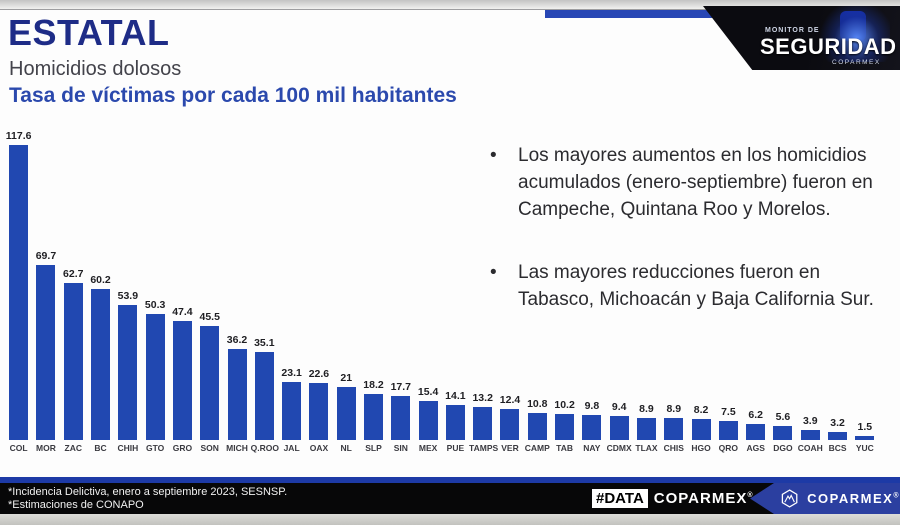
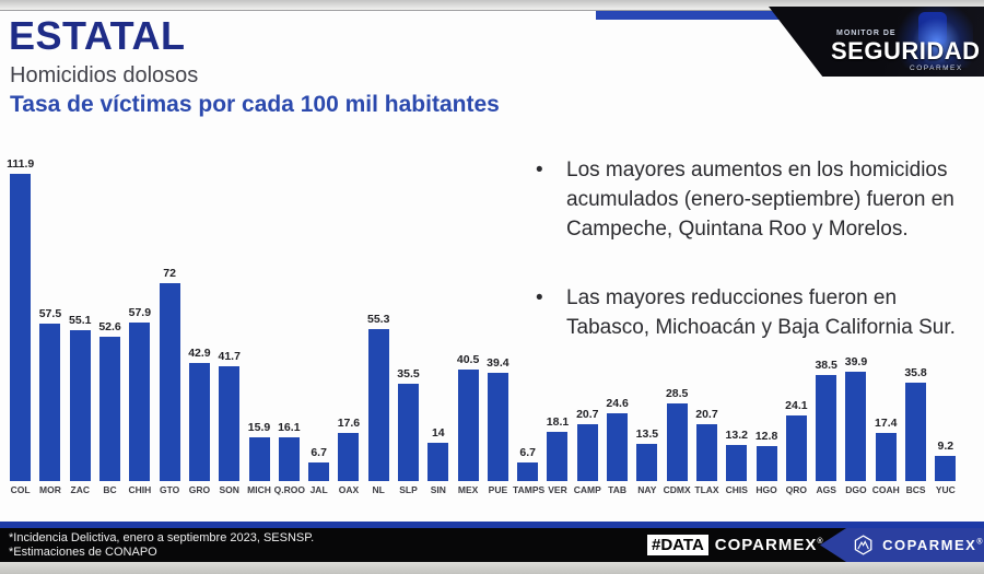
COL: 117.6 -> 111.9
MOR: 69.7 -> 57.5
ZAC: 62.7 -> 55.1
BC: 60.2 -> 52.6
CHIH: 53.9 -> 57.9
GTO: 50.3 -> 72
GRO: 47.4 -> 42.9
SON: 45.5 -> 41.7
MICH: 36.2 -> 15.9
Q.ROO: 35.1 -> 16.1
JAL: 23.1 -> 6.7
OAX: 22.6 -> 17.6
NL: 21 -> 55.3
SLP: 18.2 -> 35.5
SIN: 17.7 -> 14
MEX: 15.4 -> 40.5
PUE: 14.1 -> 39.4
TAMPS: 13.2 -> 6.7
VER: 12.4 -> 18.1
CAMP: 10.8 -> 20.7
TAB: 10.2 -> 24.6
NAY: 9.8 -> 13.5
CDMX: 9.4 -> 28.5
TLAX: 8.9 -> 20.7
CHIS: 8.9 -> 13.2
HGO: 8.2 -> 12.8
QRO: 7.5 -> 24.1
AGS: 6.2 -> 38.5
DGO: 5.6 -> 39.9
COAH: 3.9 -> 17.4
BCS: 3.2 -> 35.8
YUC: 1.5 -> 9.2
